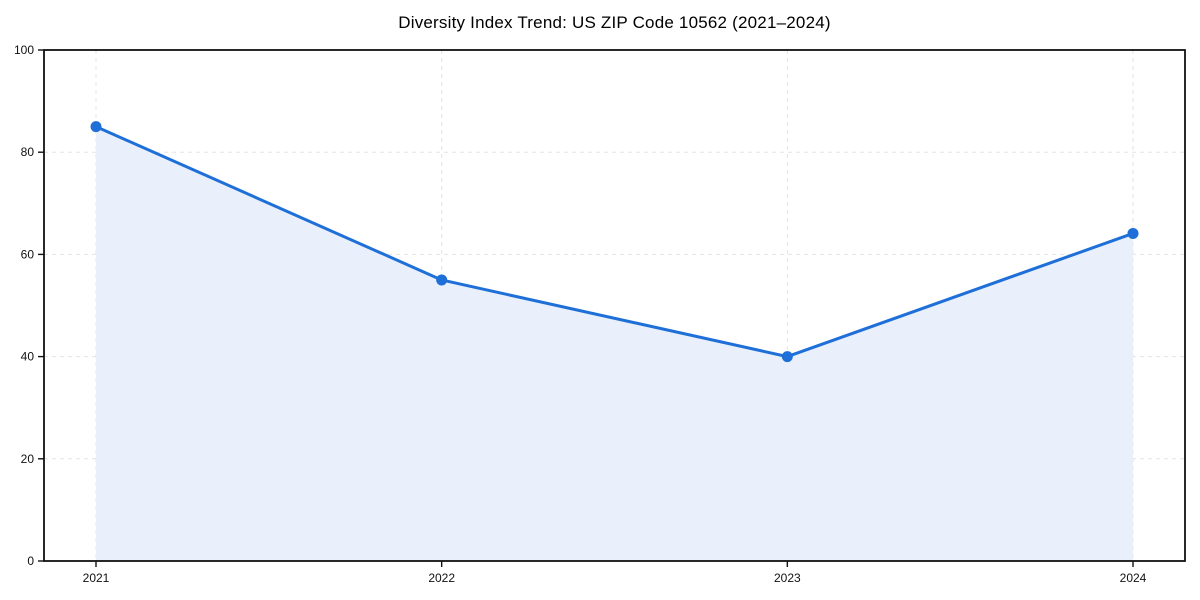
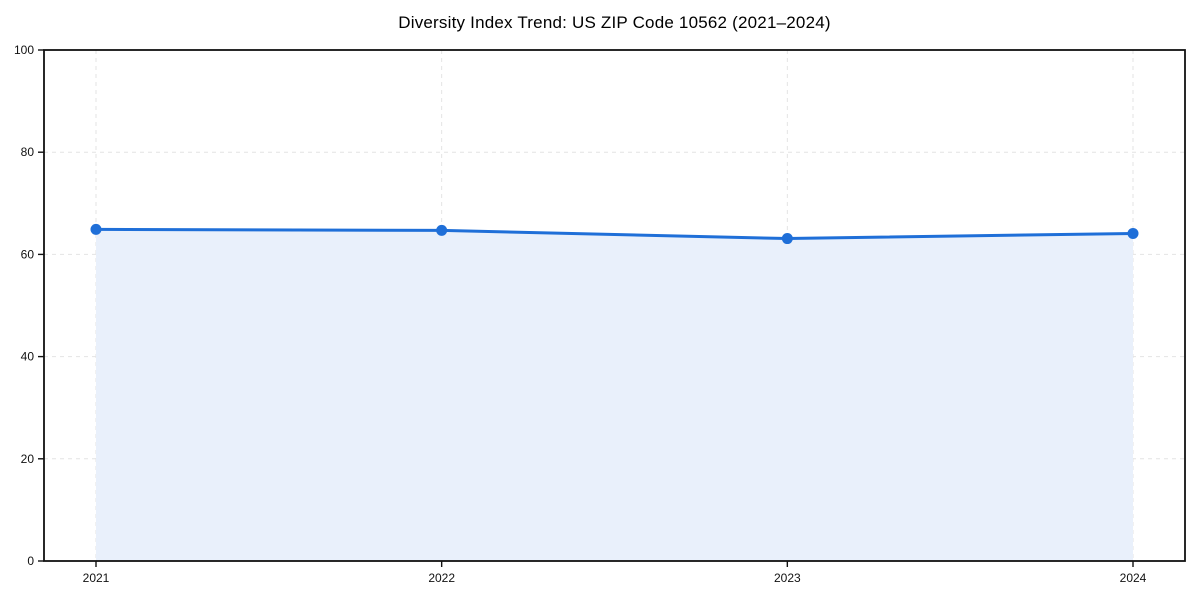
2021: 85 -> 65
2022: 55 -> 65
2023: 40 -> 63
